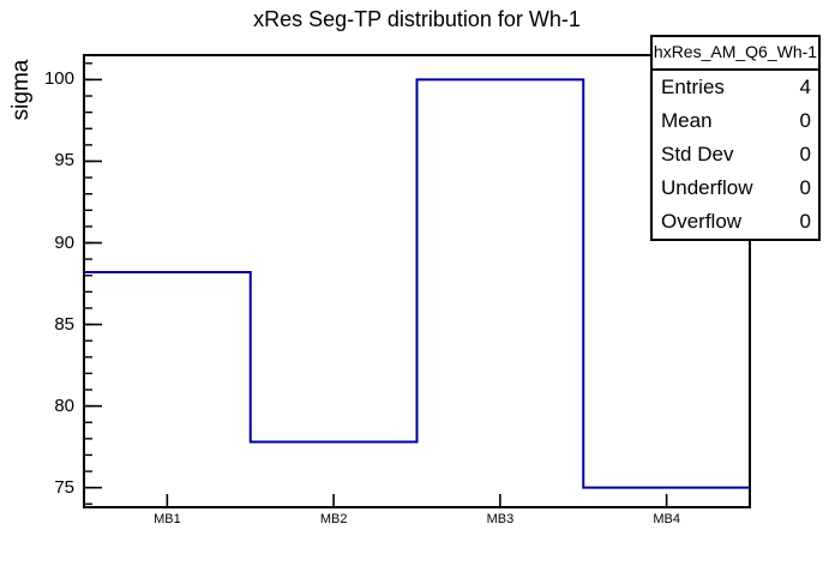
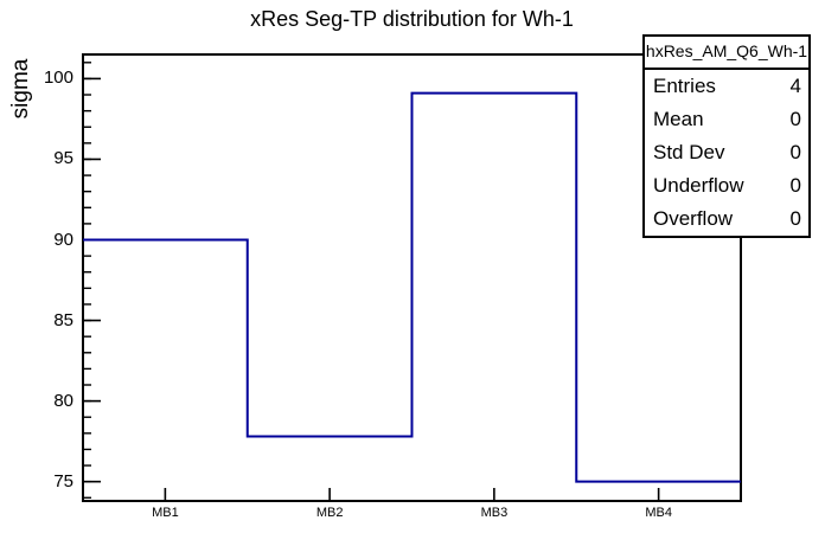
MB1: 88.2 -> 90.0
MB3: 100.0 -> 99.1
